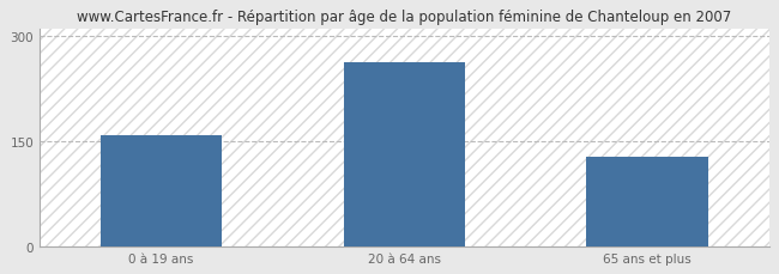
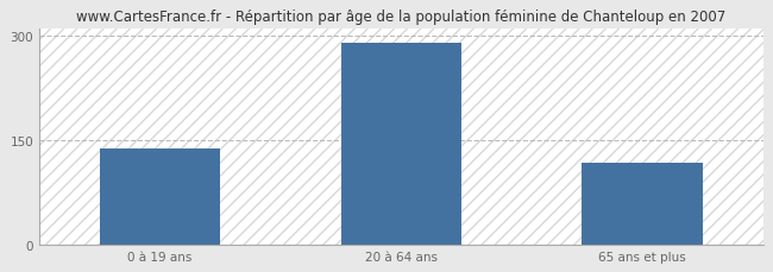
0 à 19 ans: 158 -> 138
20 à 64 ans: 262 -> 290
65 ans et plus: 128 -> 118
